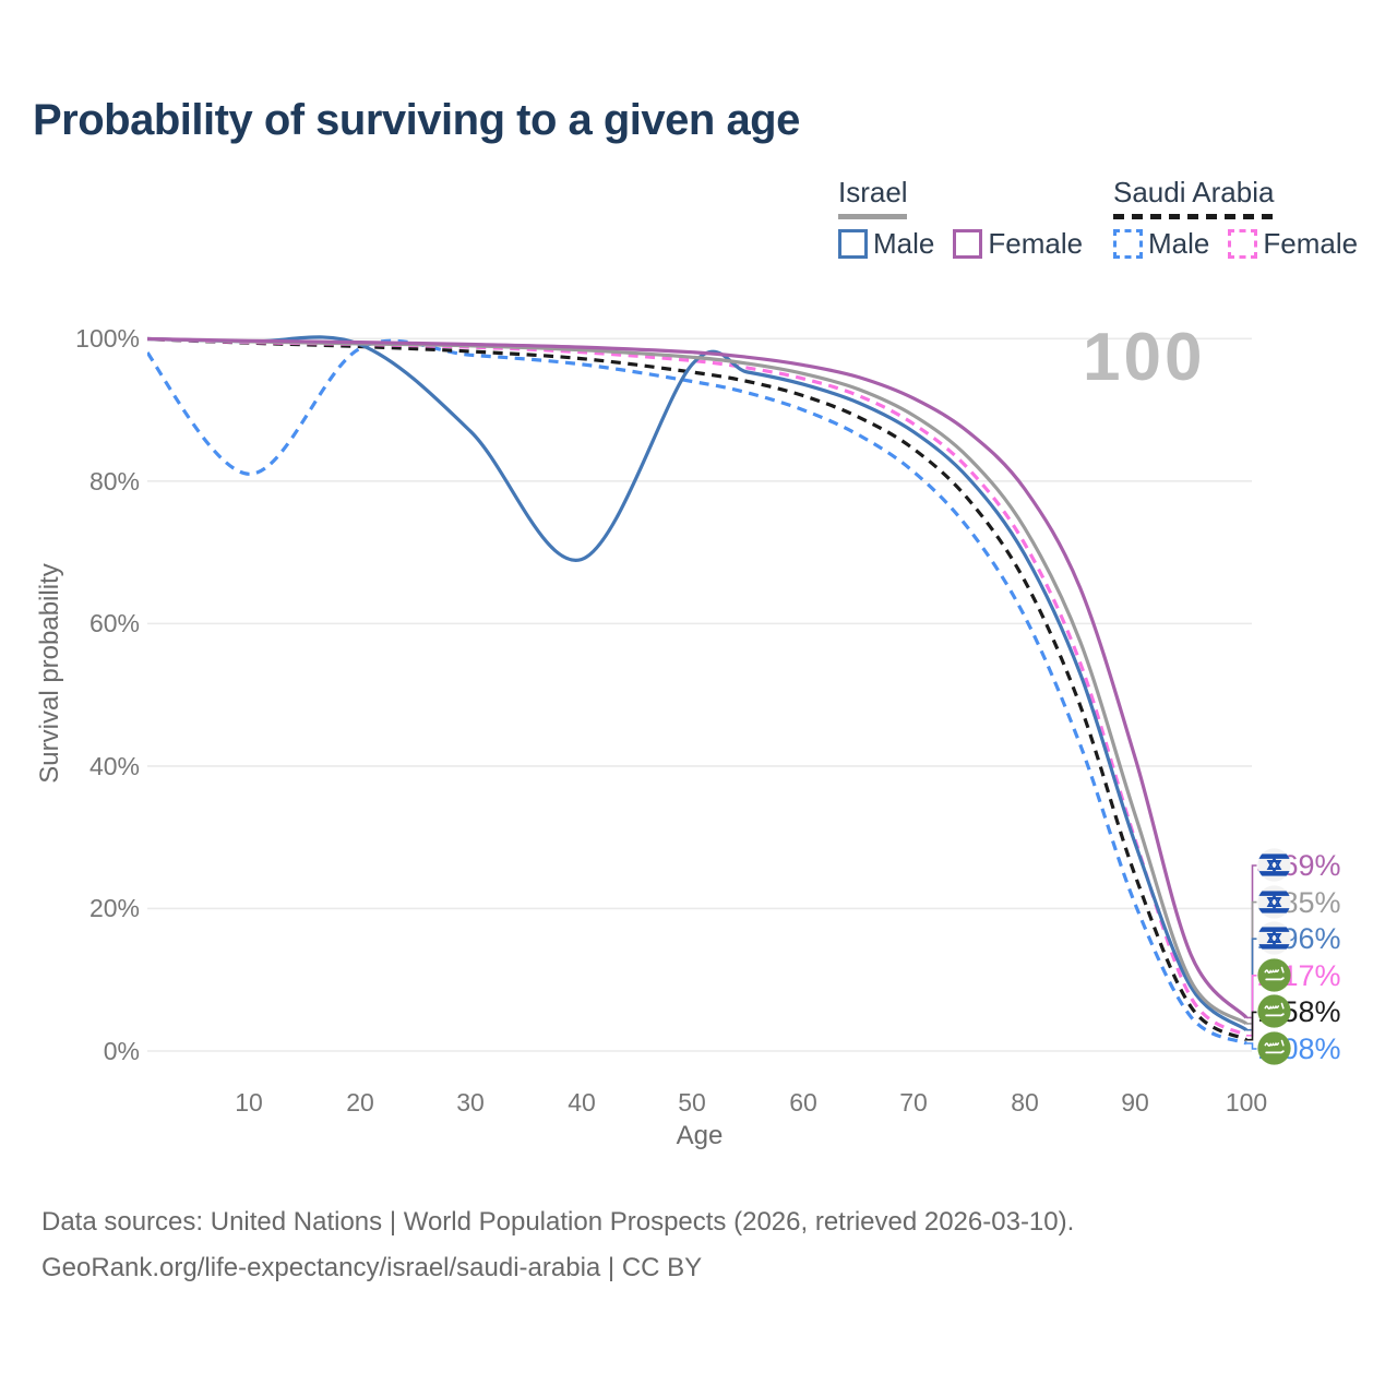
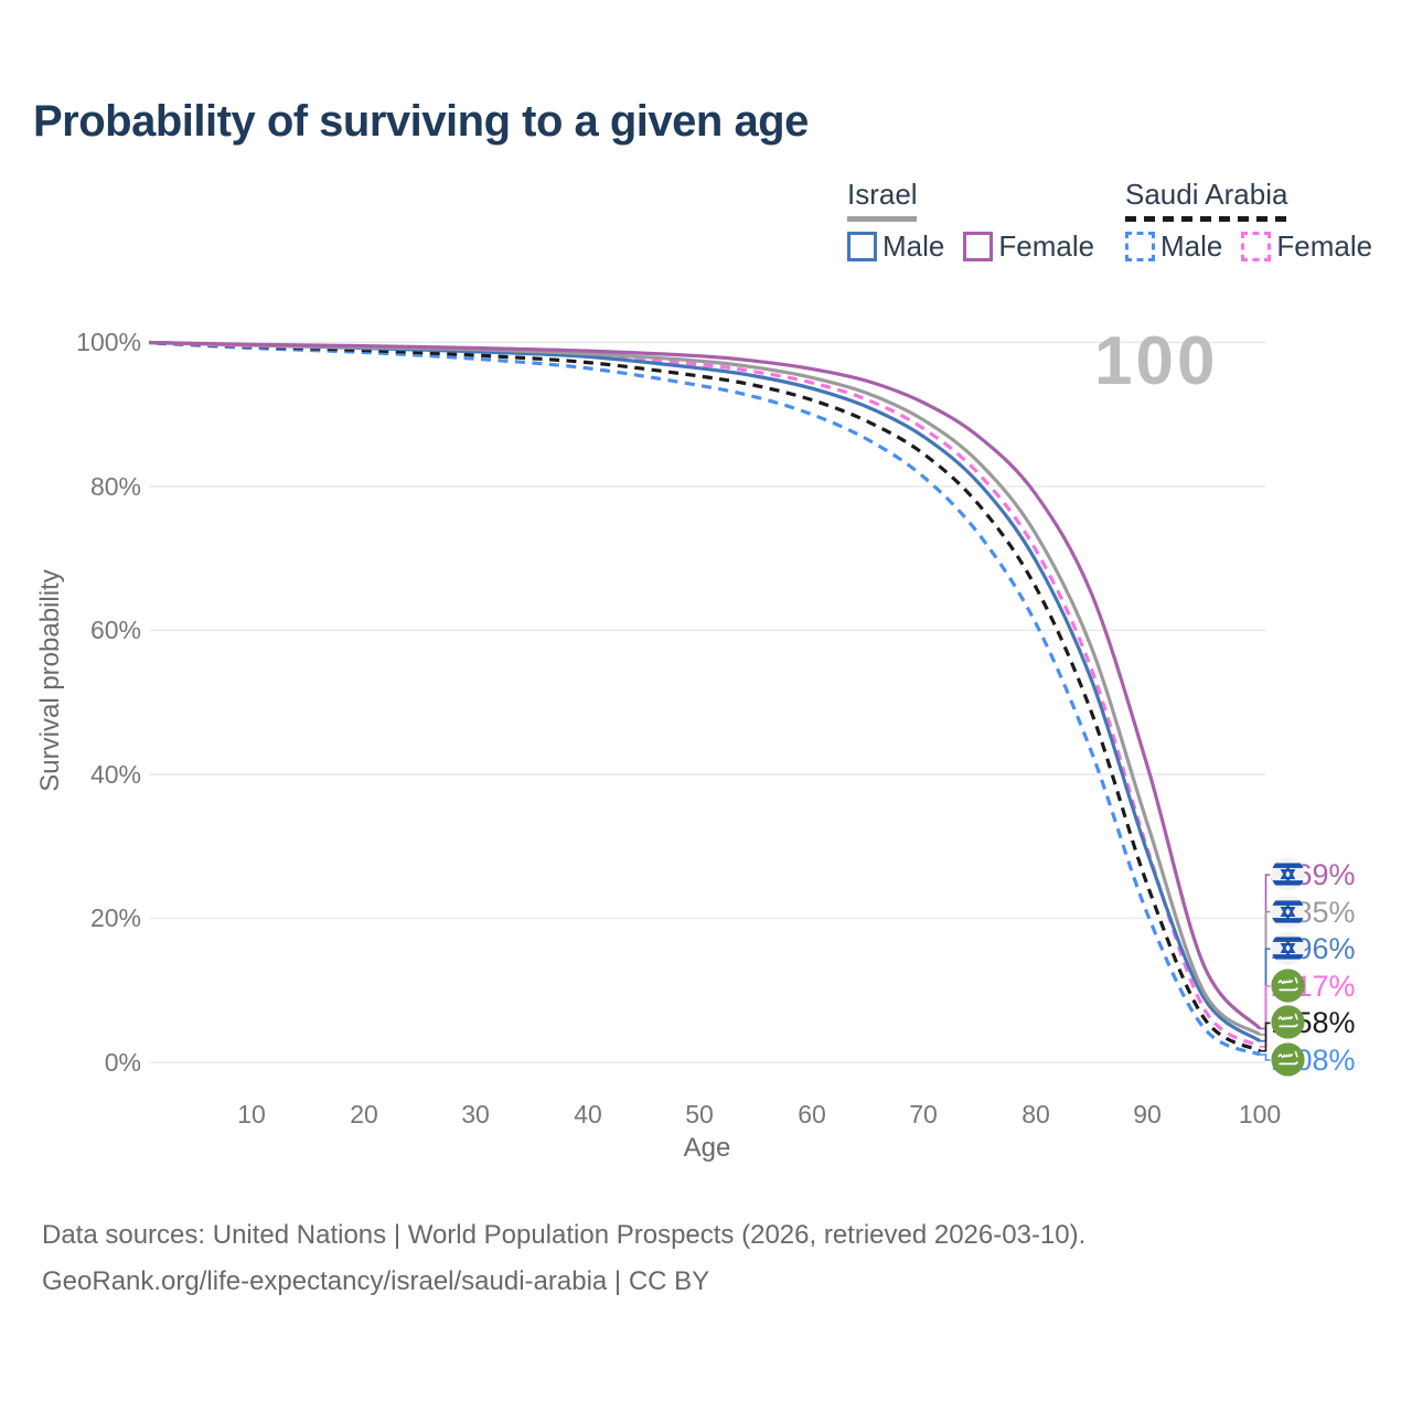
Saudi Arabia Male/10: 81% -> 99%
Israel Male/30: 87% -> 99%
Israel Male/40: 69% -> 98%
